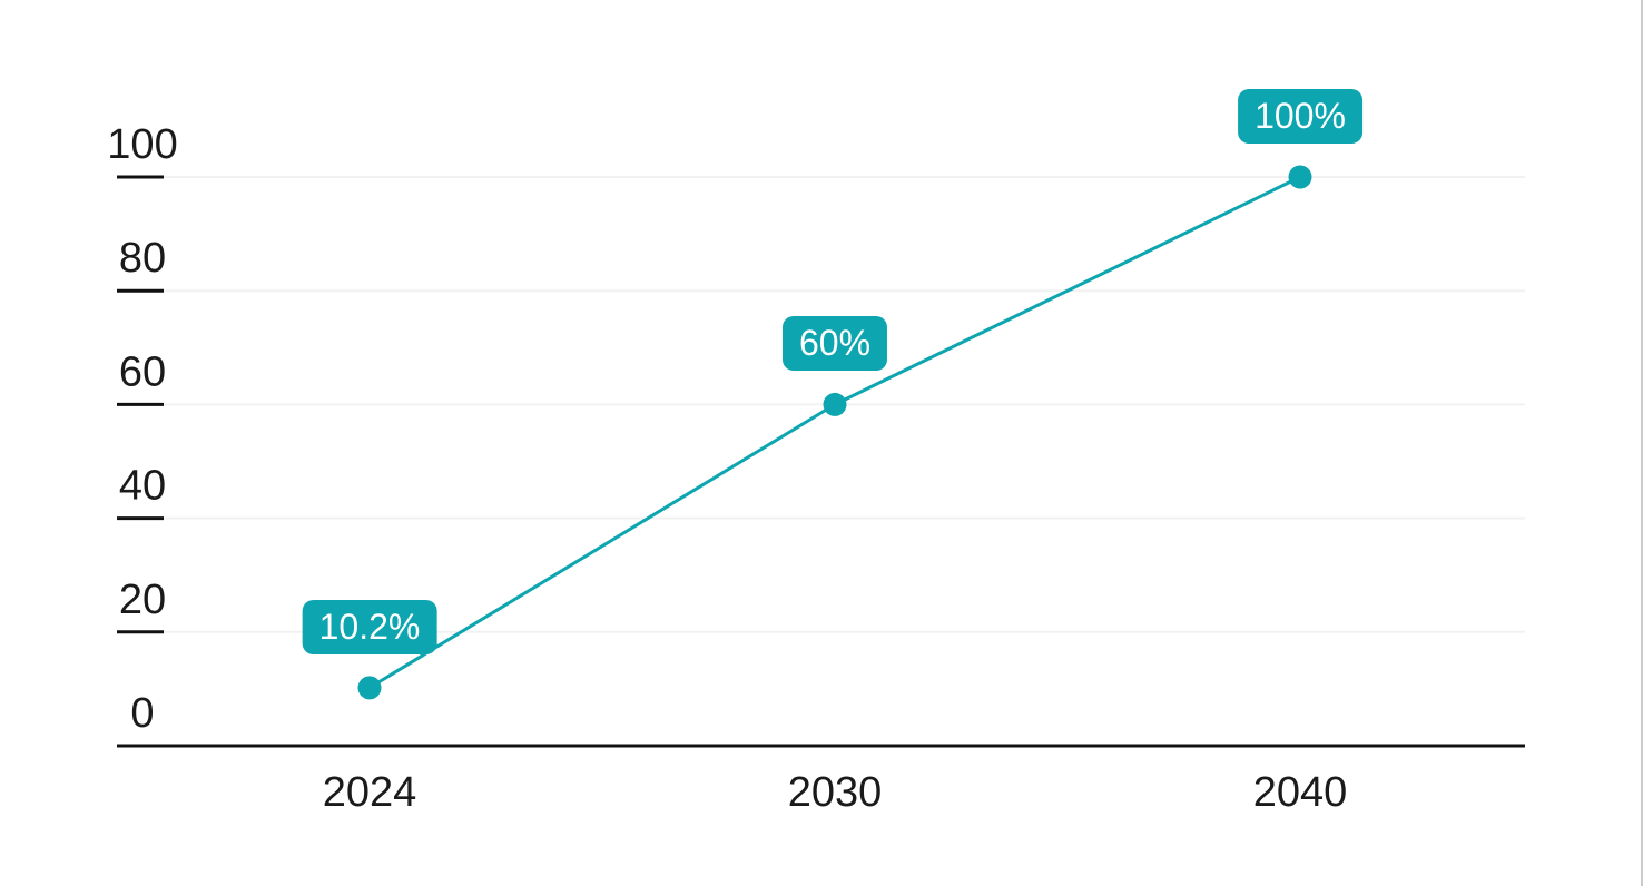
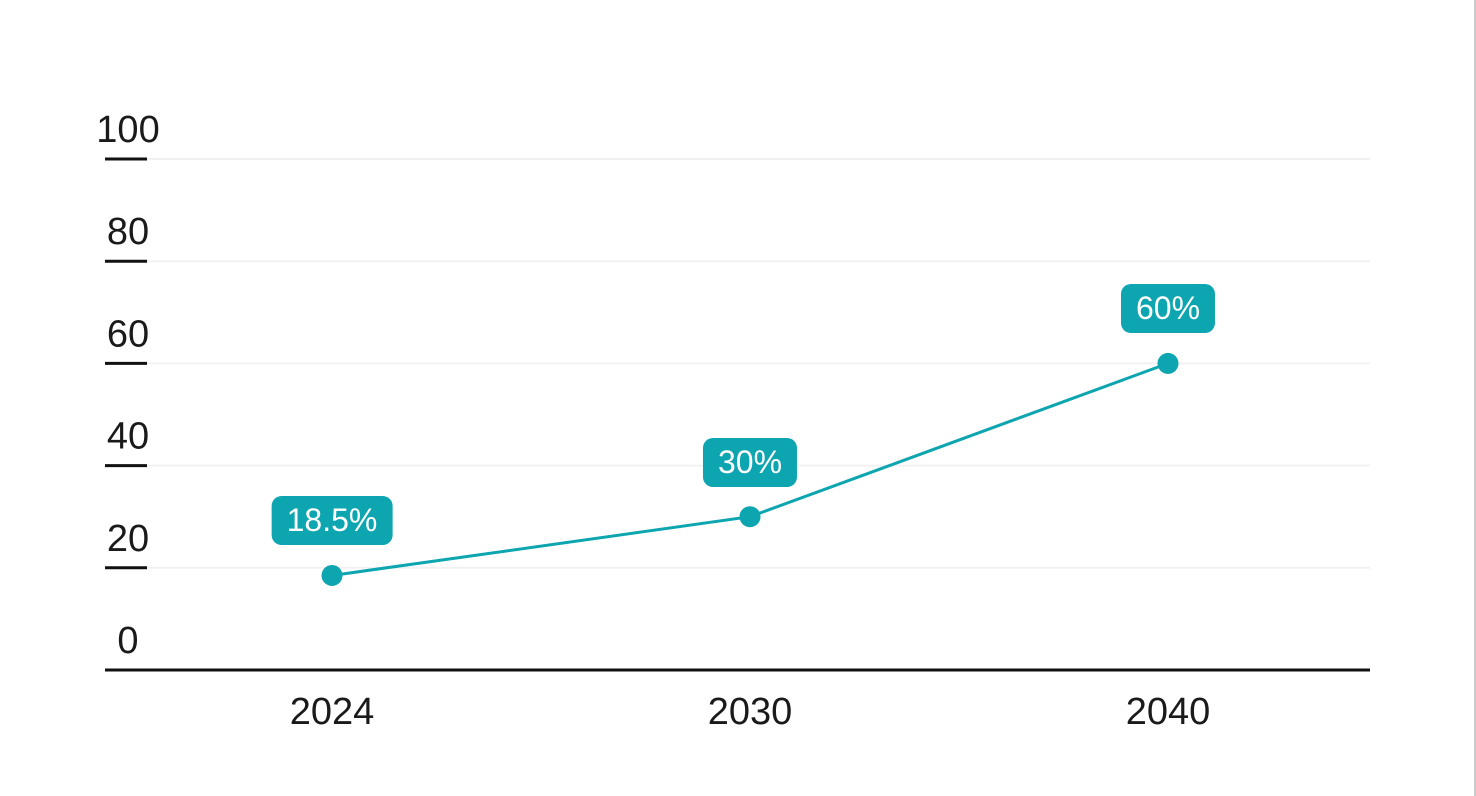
2024: 10.2% -> 18.5%
2030: 60% -> 30%
2040: 100% -> 60%
